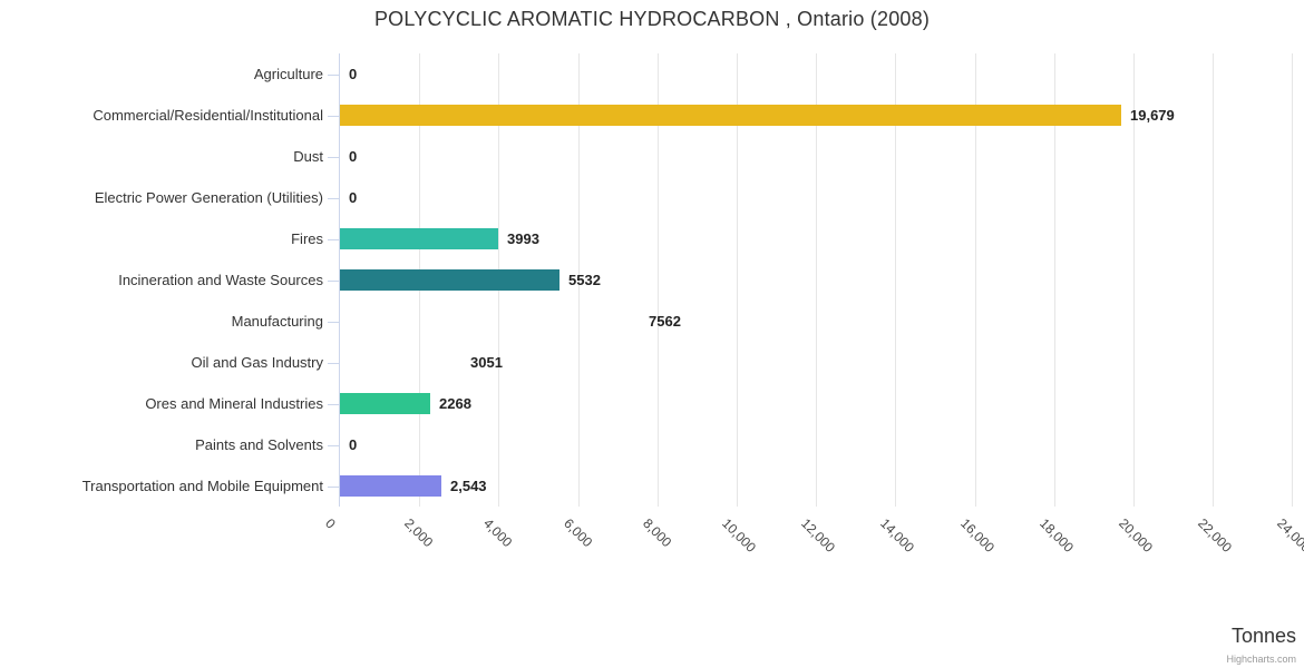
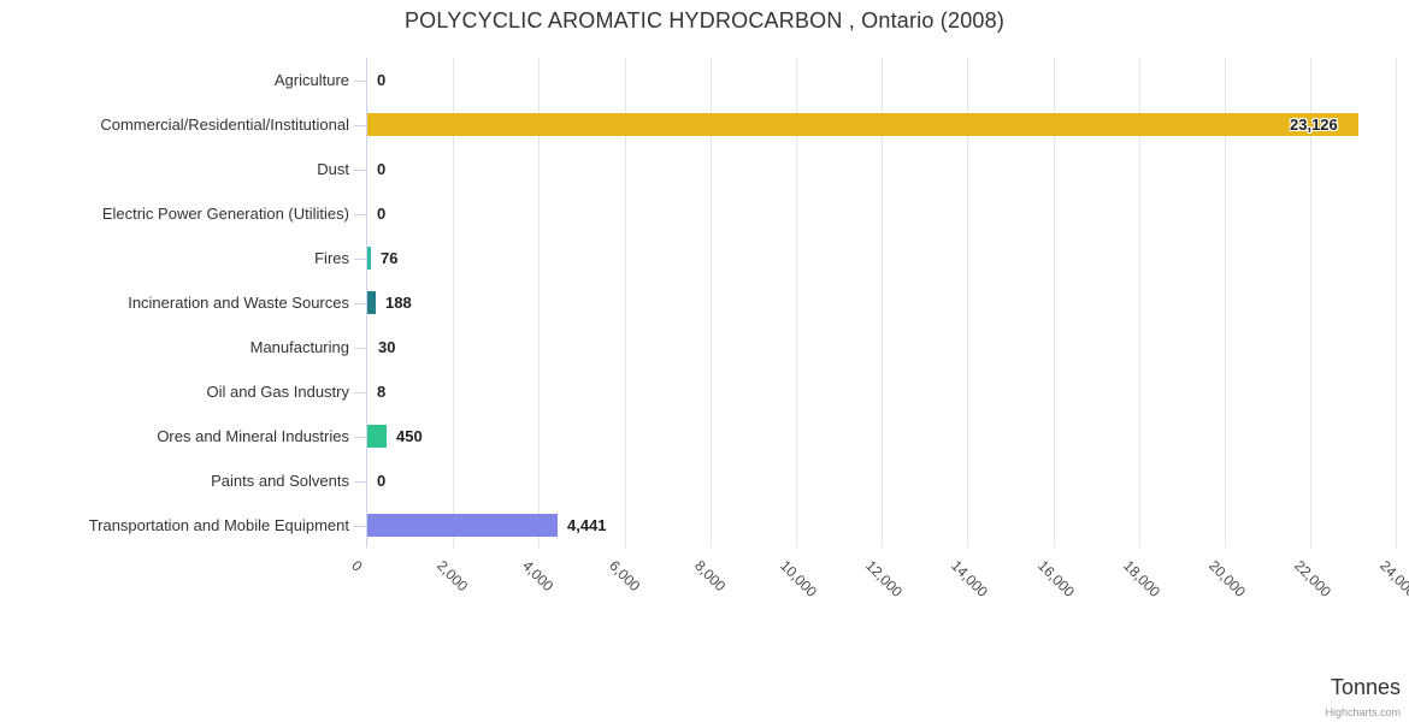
Commercial/Residential/Institutional: 19,679 -> 23,126
Fires: 3993 -> 76
Incineration and Waste Sources: 5532 -> 188
Manufacturing: 7562 -> 30
Oil and Gas Industry: 3051 -> 8
Ores and Mineral Industries: 2268 -> 450
Transportation and Mobile Equipment: 2,543 -> 4,441
